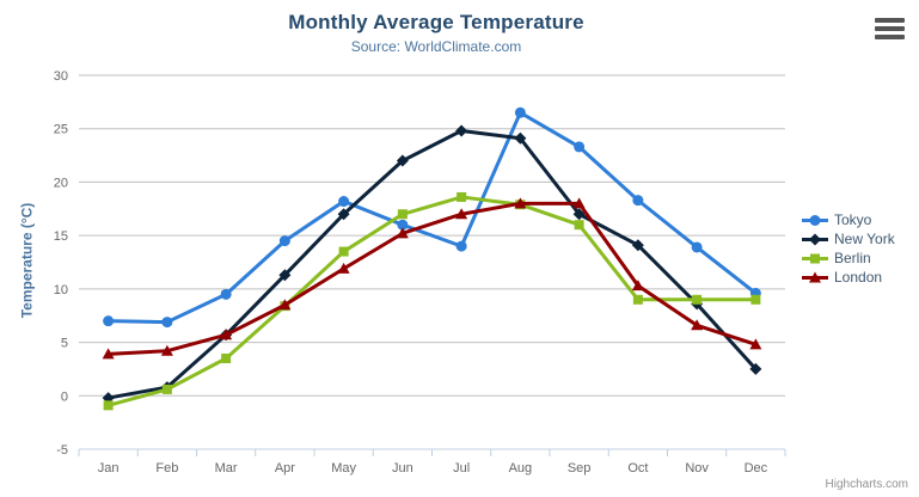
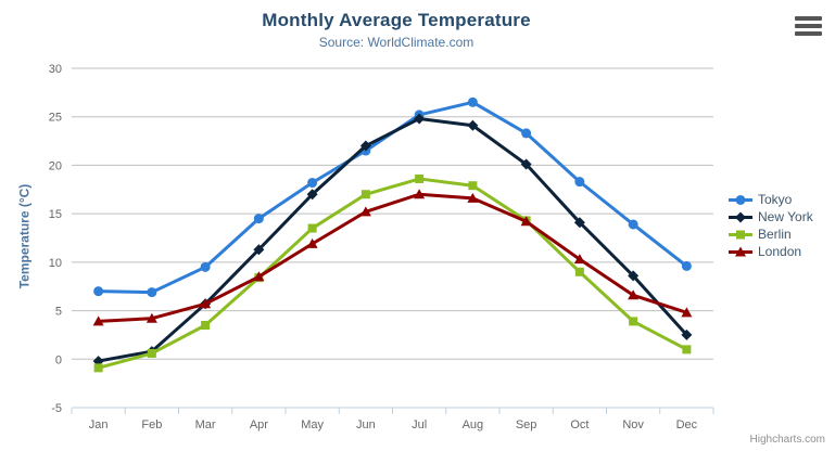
Tokyo/Jun: 16 -> 22
Tokyo/Jul: 14 -> 25
London/Aug: 18 -> 17
New York/Sep: 17 -> 20
Berlin/Sep: 16 -> 14
London/Sep: 18 -> 14
Berlin/Nov: 9 -> 4
Berlin/Dec: 9 -> 1
